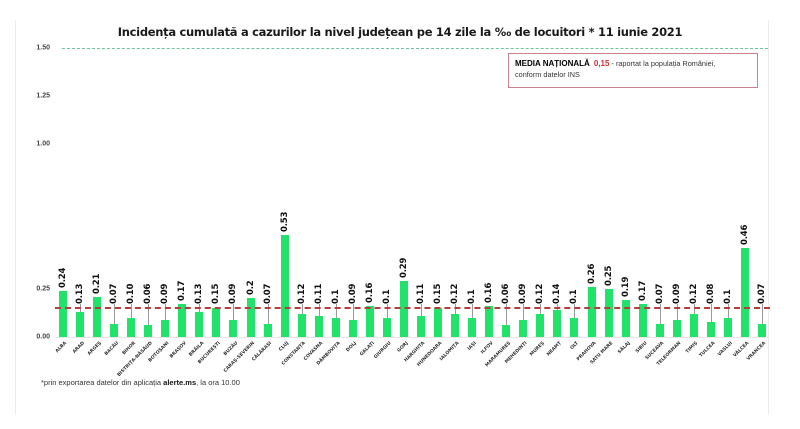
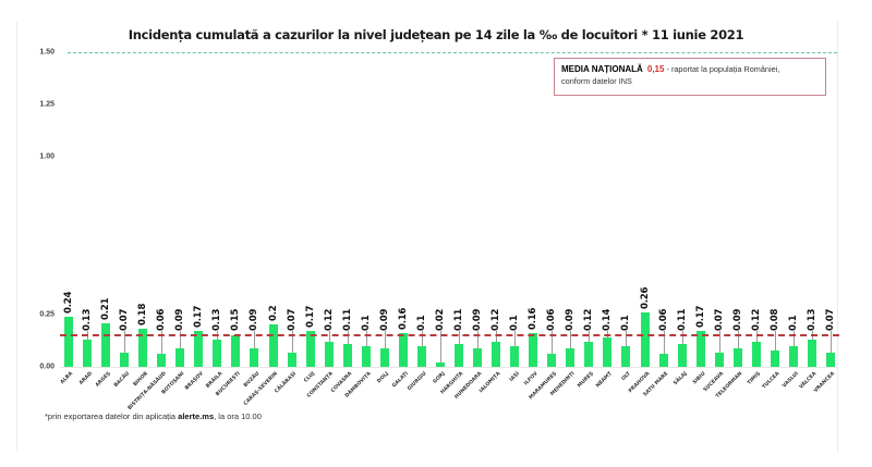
BIHOR: 0.10 -> 0.18
CLUJ: 0.53 -> 0.17
GORJ: 0.29 -> 0.02
HUNEDOARA: 0.15 -> 0.09
SATU MARE: 0.25 -> 0.06
SĂLAJ: 0.19 -> 0.11
VÂLCEA: 0.46 -> 0.13
